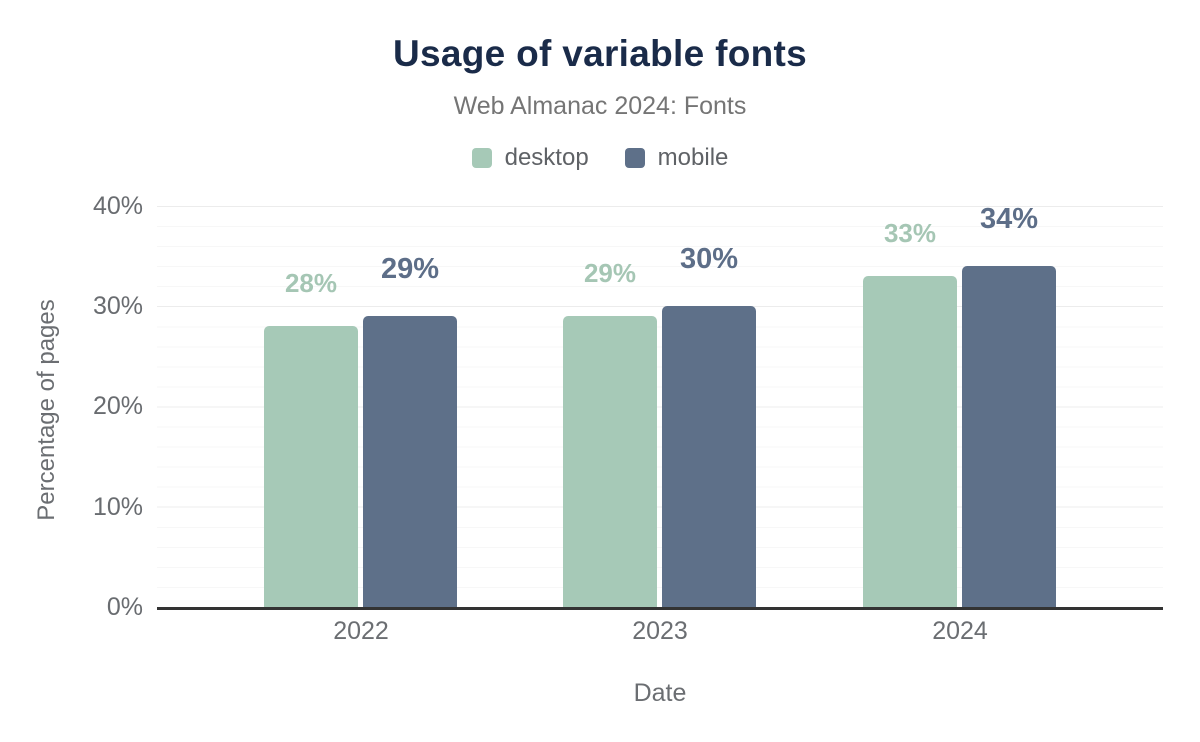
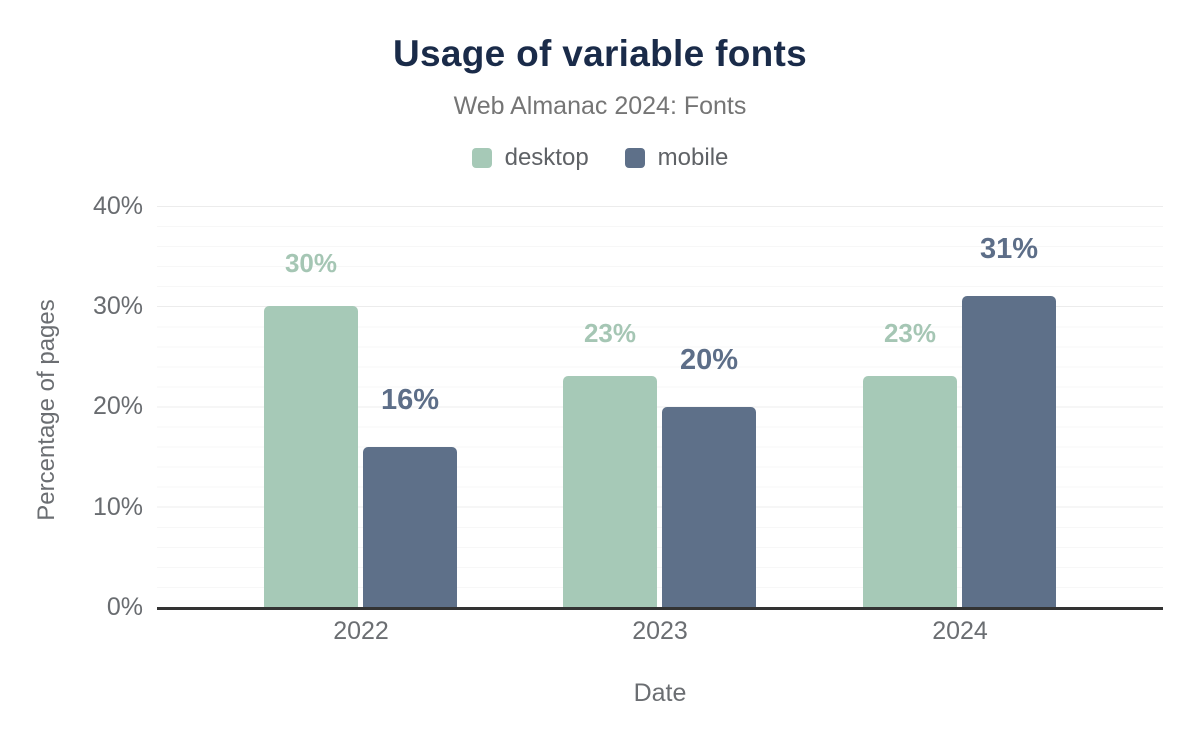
desktop/2022: 28% -> 30%
mobile/2022: 29% -> 16%
desktop/2023: 29% -> 23%
mobile/2023: 30% -> 20%
desktop/2024: 33% -> 23%
mobile/2024: 34% -> 31%
